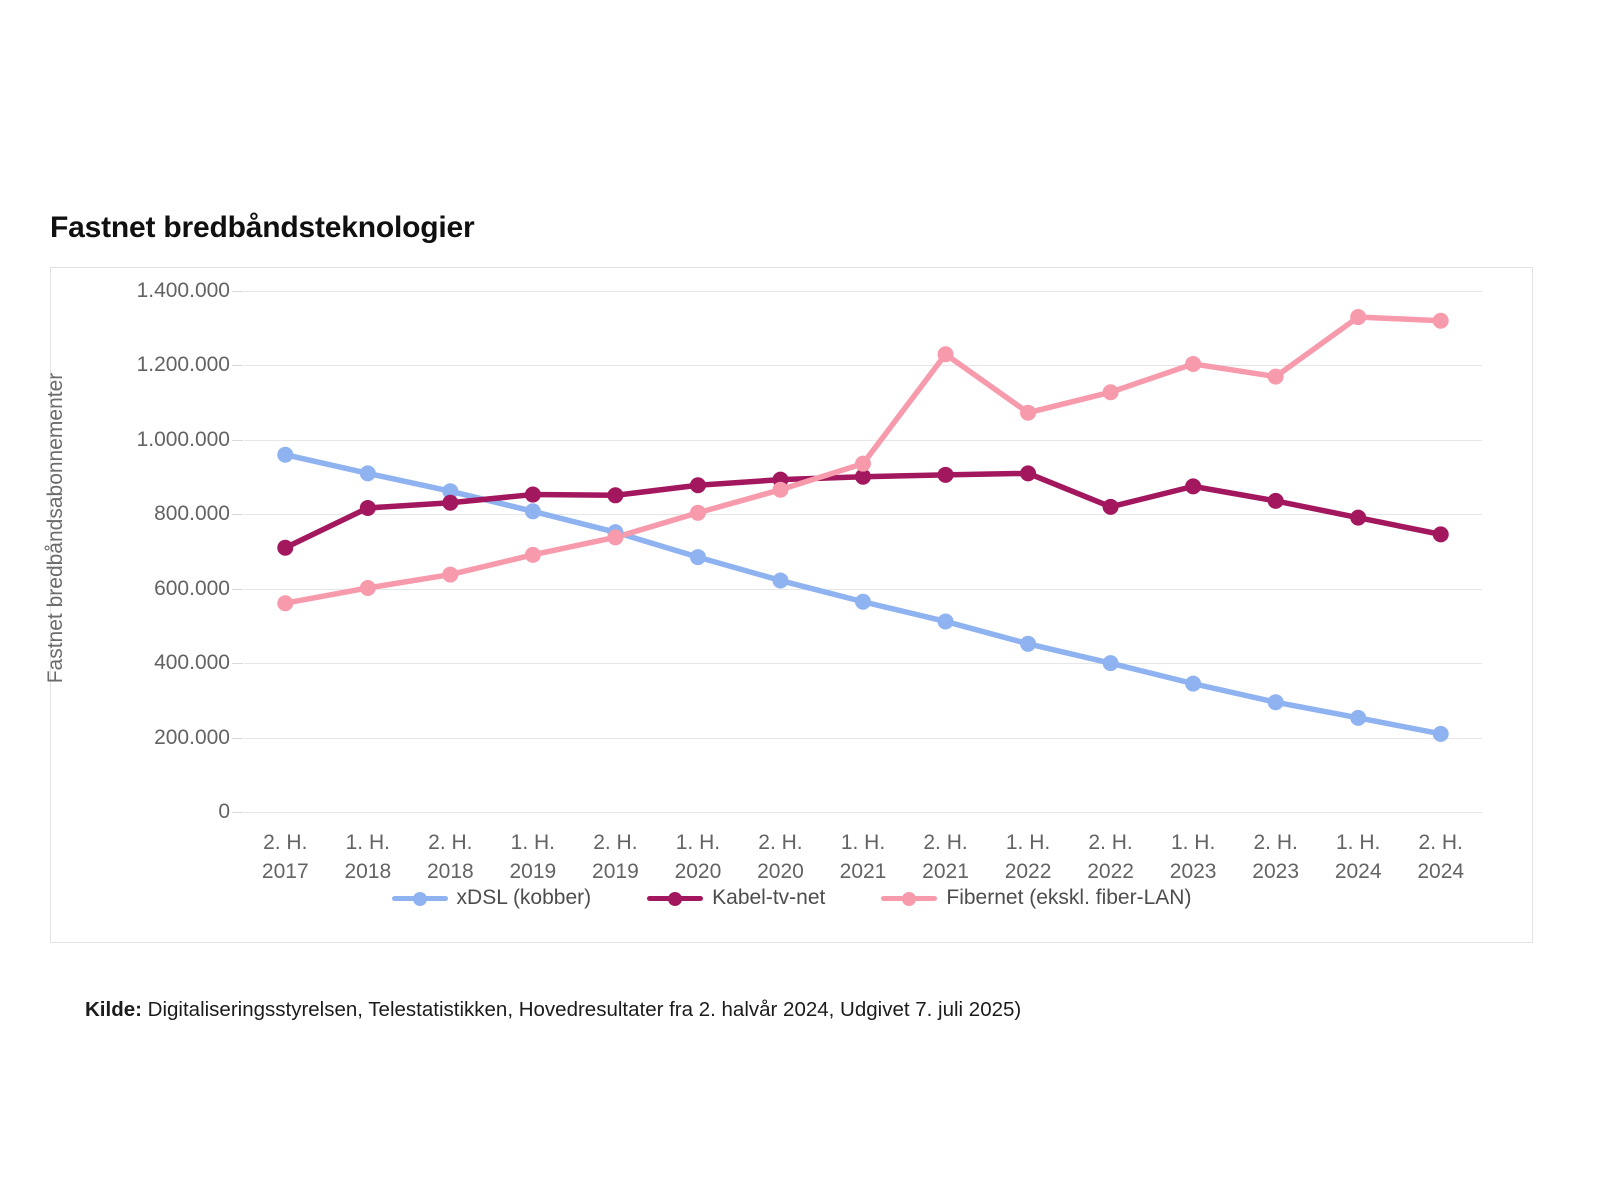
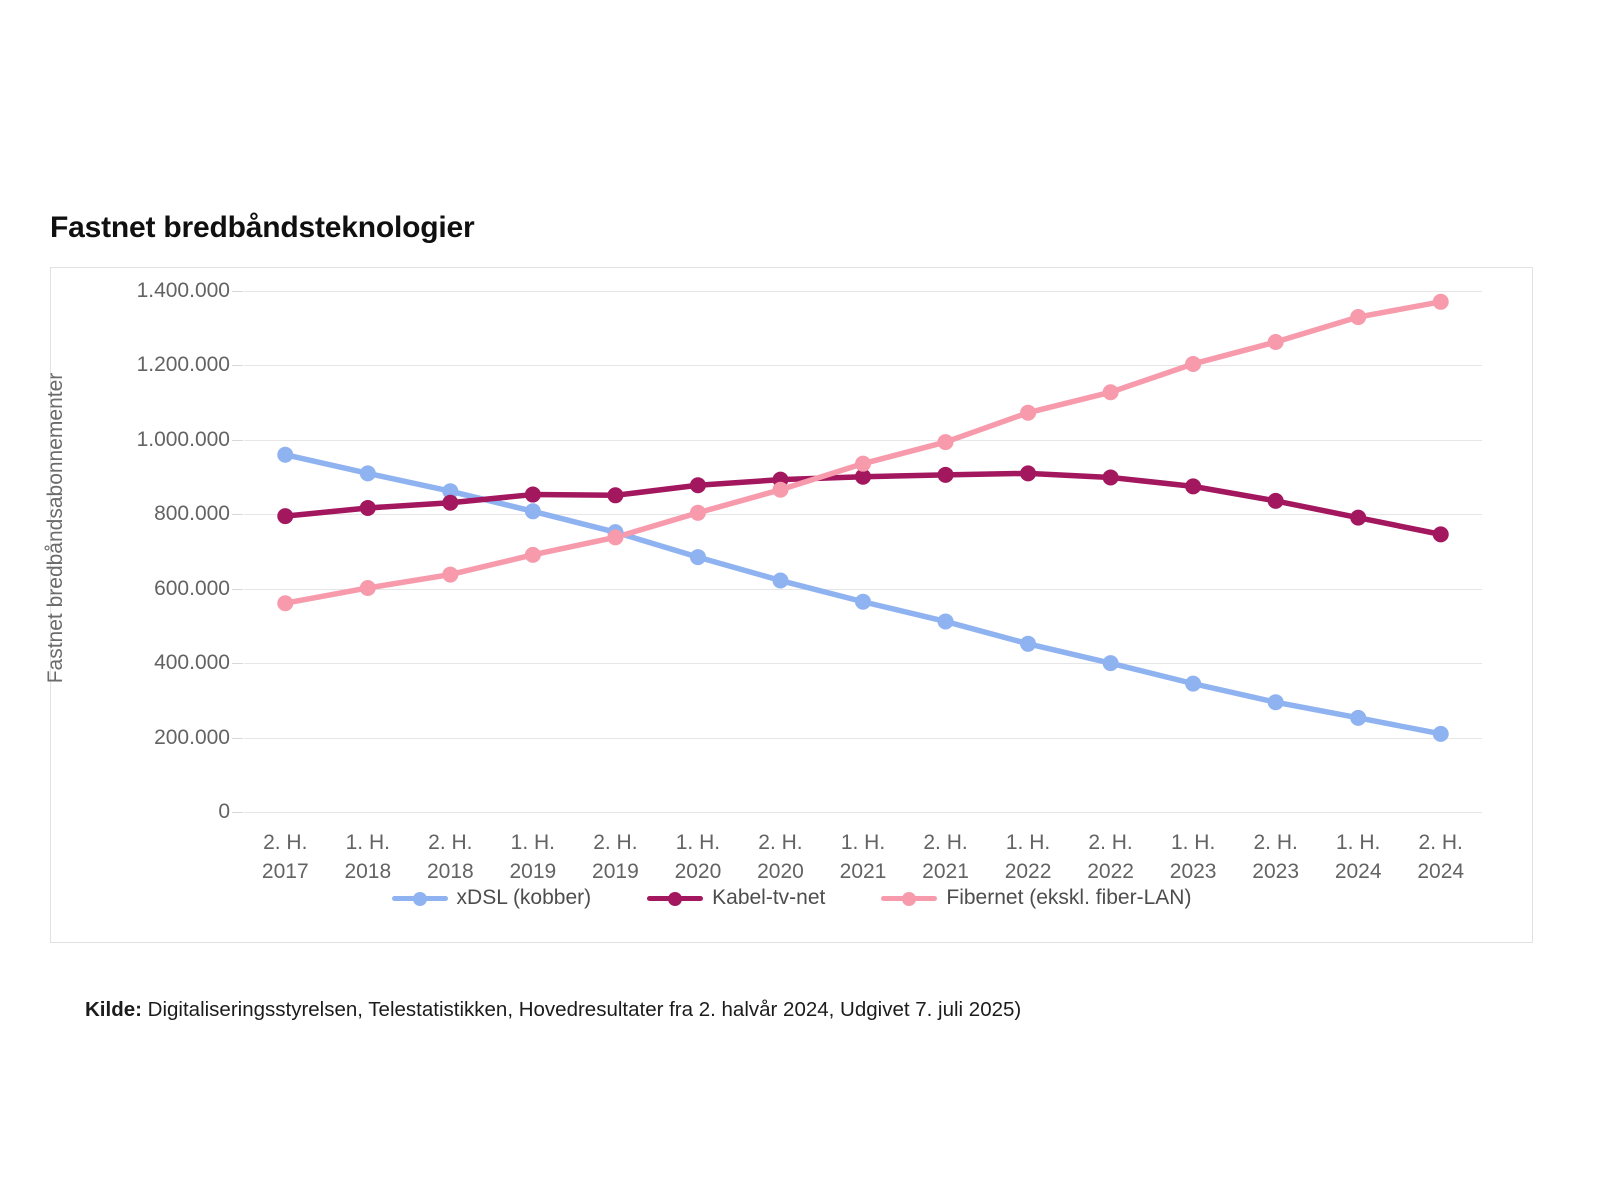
Kabel-tv-net/2. H. 2017: 710000 -> 800000
Fibernet (ekskl. fiber-LAN)/2. H. 2021: 1230000 -> 990000
Kabel-tv-net/2. H. 2022: 820000 -> 900000
Fibernet (ekskl. fiber-LAN)/2. H. 2023: 1170000 -> 1260000
Fibernet (ekskl. fiber-LAN)/2. H. 2024: 1320000 -> 1370000
